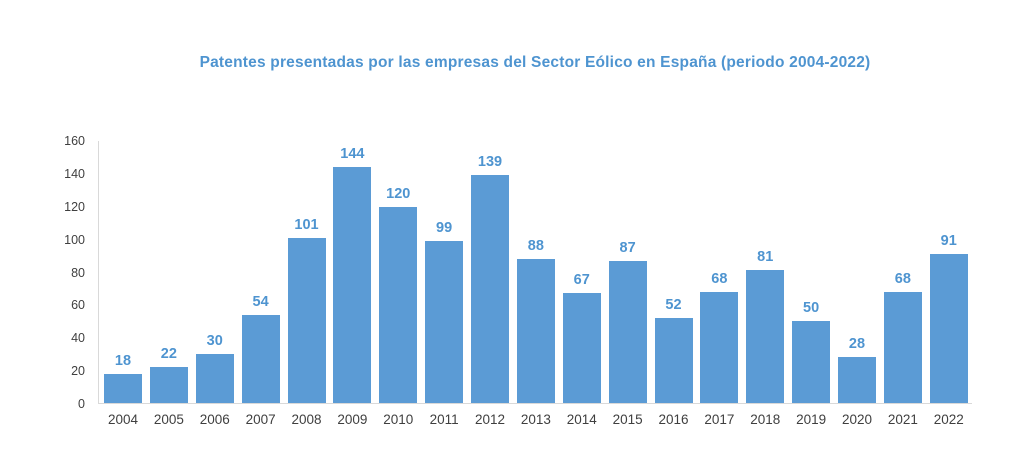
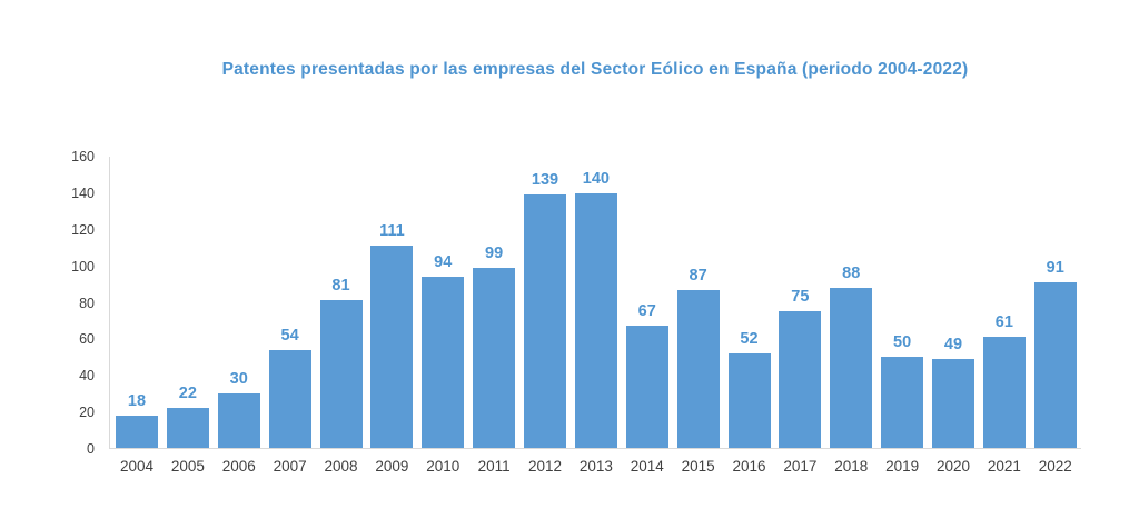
2008: 101 -> 81
2009: 144 -> 111
2010: 120 -> 94
2013: 88 -> 140
2017: 68 -> 75
2018: 81 -> 88
2020: 28 -> 49
2021: 68 -> 61
